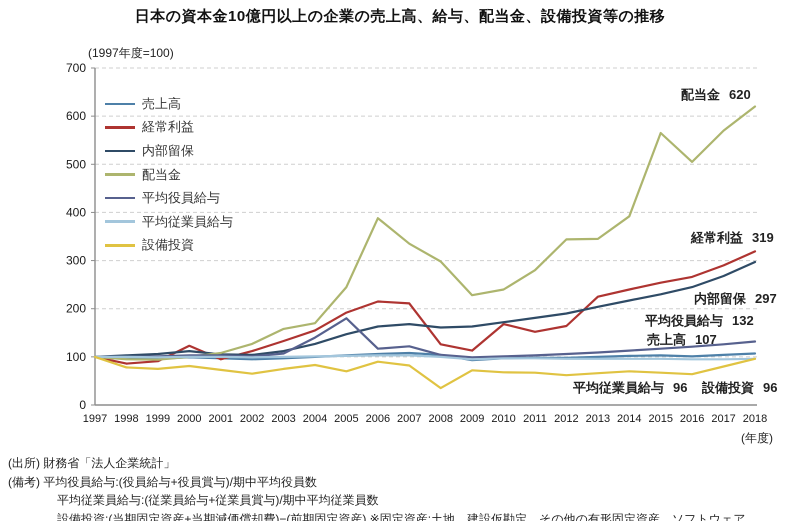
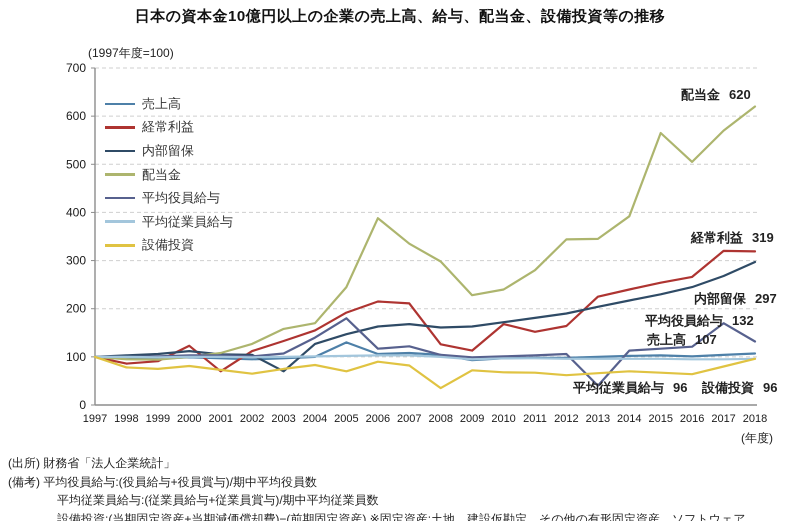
経常利益/2001: 100 -> 70
内部留保/2003: 110 -> 70
売上高/2005: 100 -> 130
平均役員給与/2013: 110 -> 40
経常利益/2017: 290 -> 320
平均役員給与/2017: 130 -> 170
